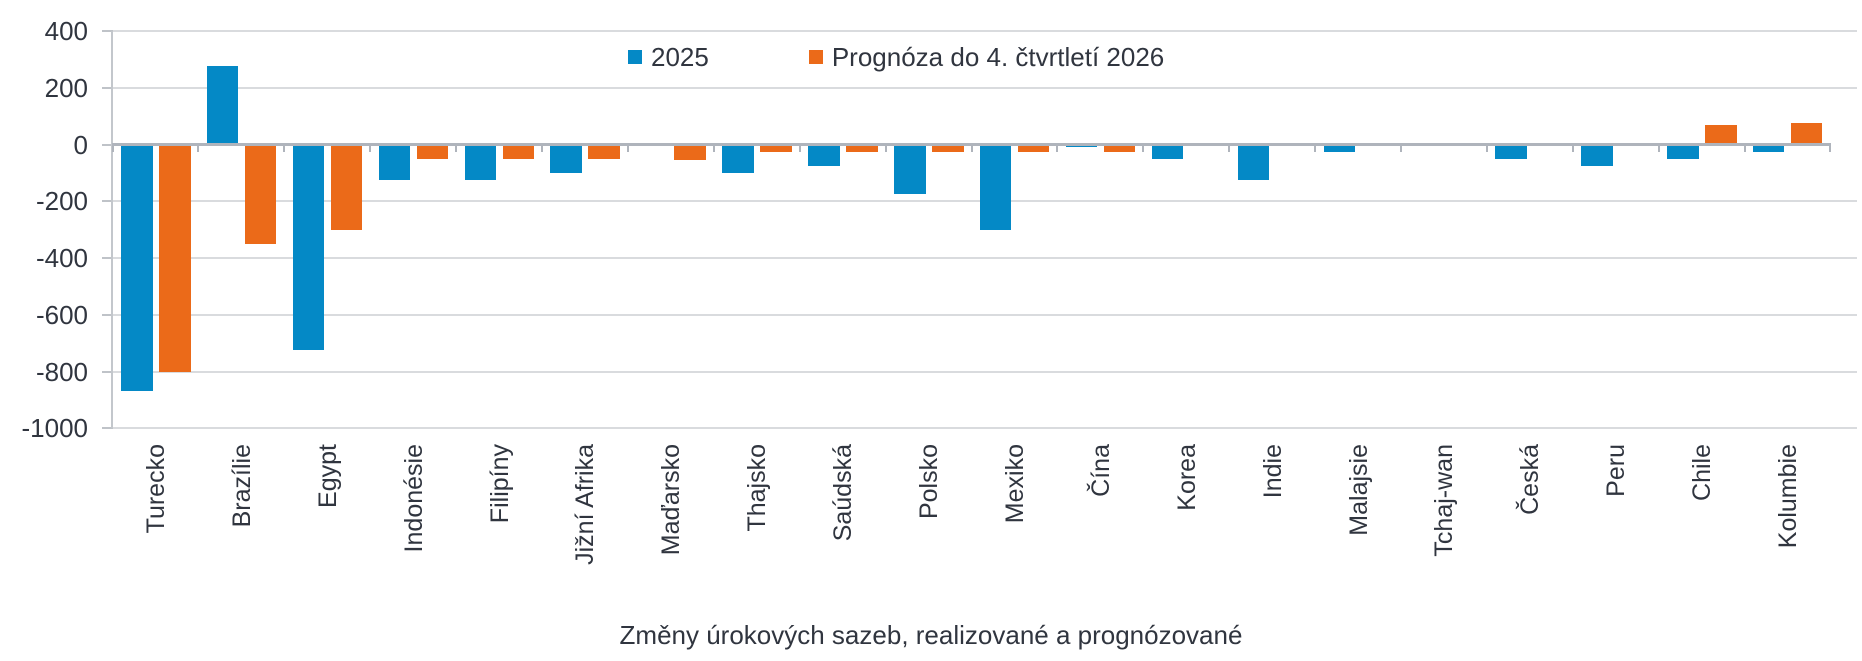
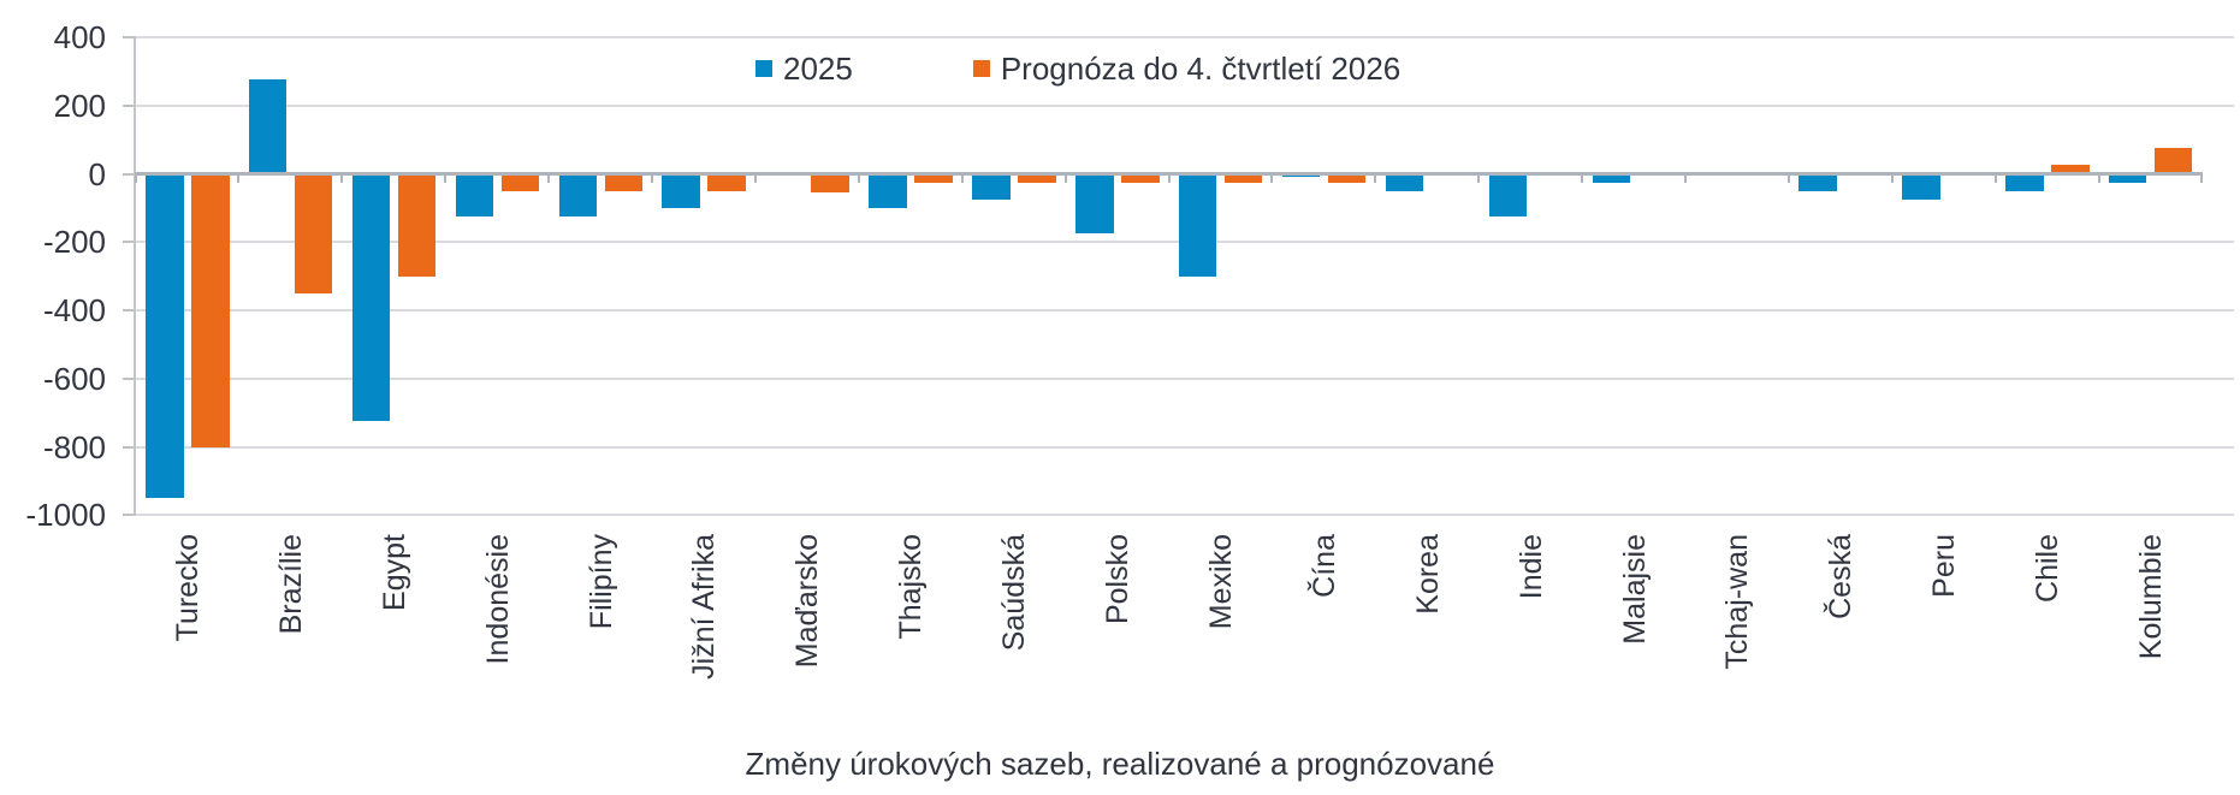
2025/Turecko: -870 -> -950
Prognóza do 4. čtvrtletí 2026/Chile: 70 -> 20
